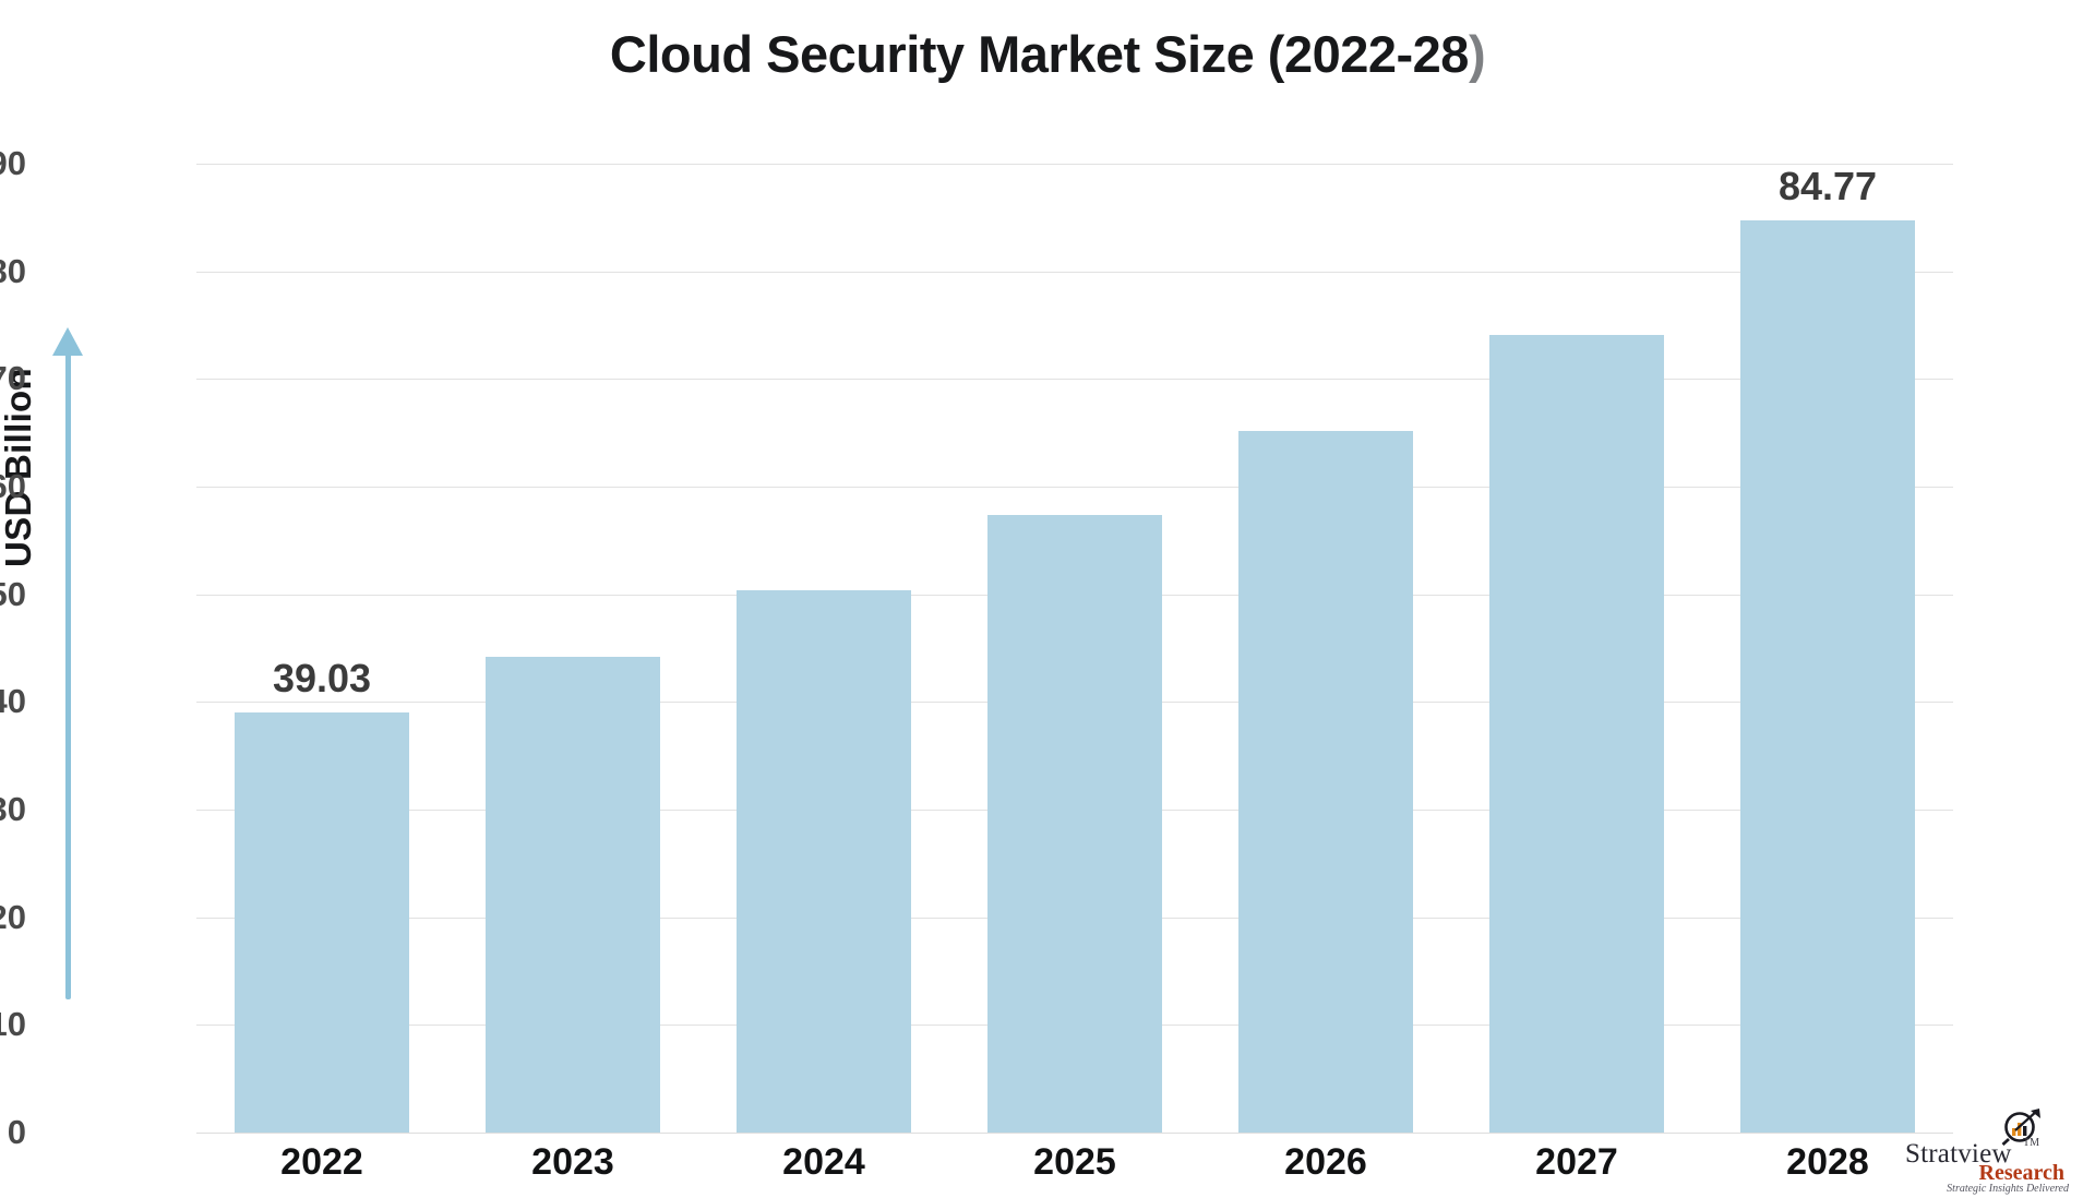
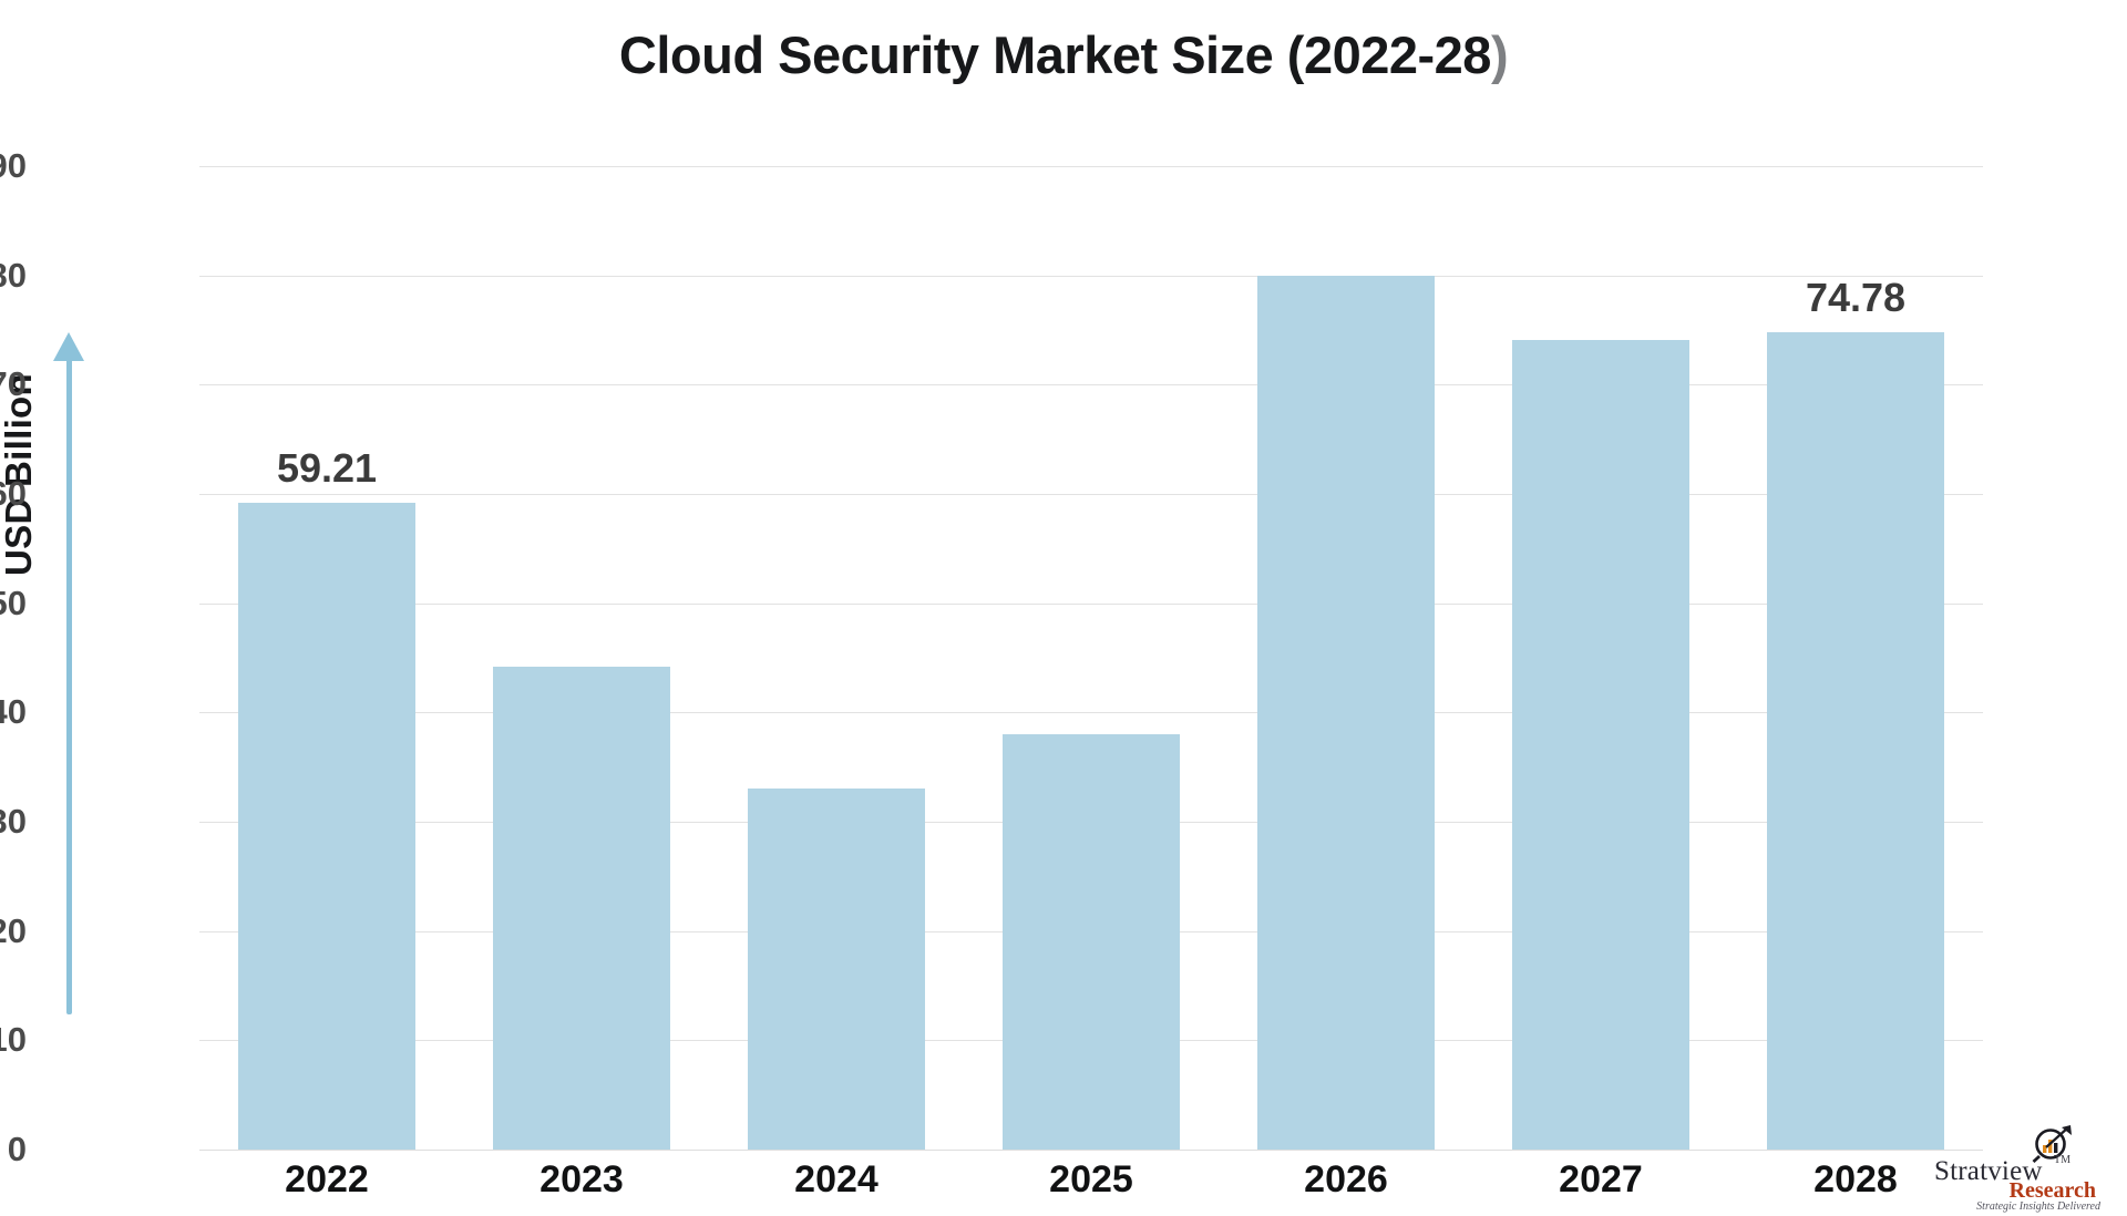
2022: 39.03 -> 59.21
2024: 50 -> 33
2025: 57 -> 38
2026: 65 -> 80
2028: 84.77 -> 74.78
